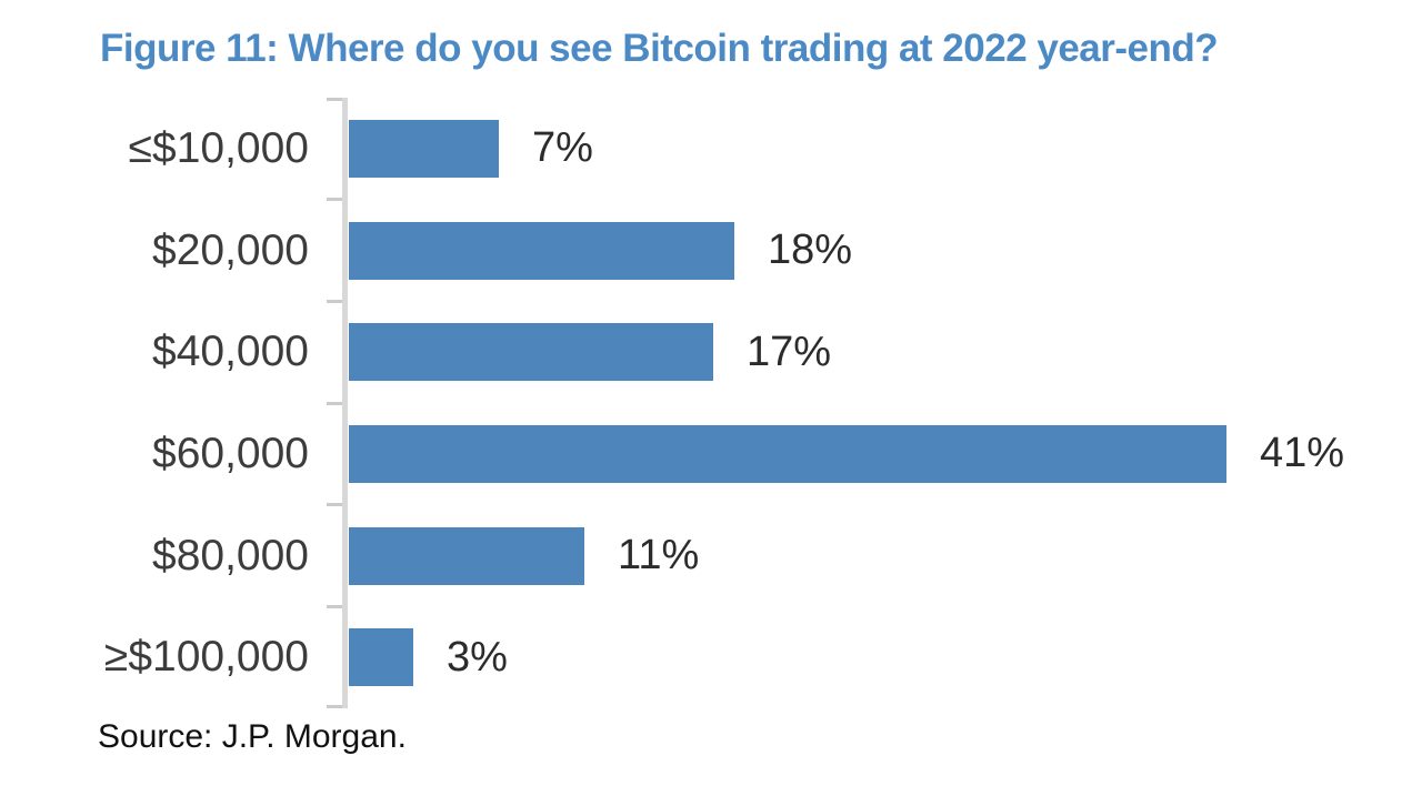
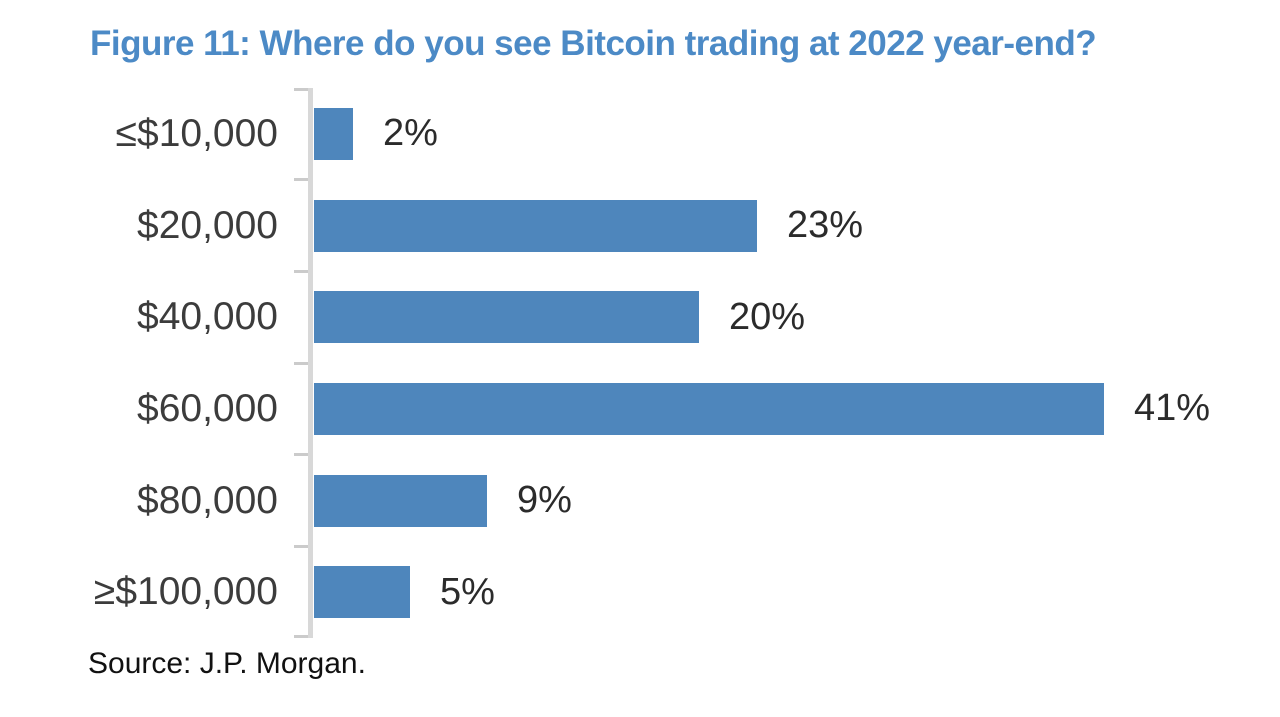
≤$10,000: 7% -> 2%
$20,000: 18% -> 23%
$40,000: 17% -> 20%
$80,000: 11% -> 9%
≥$100,000: 3% -> 5%
